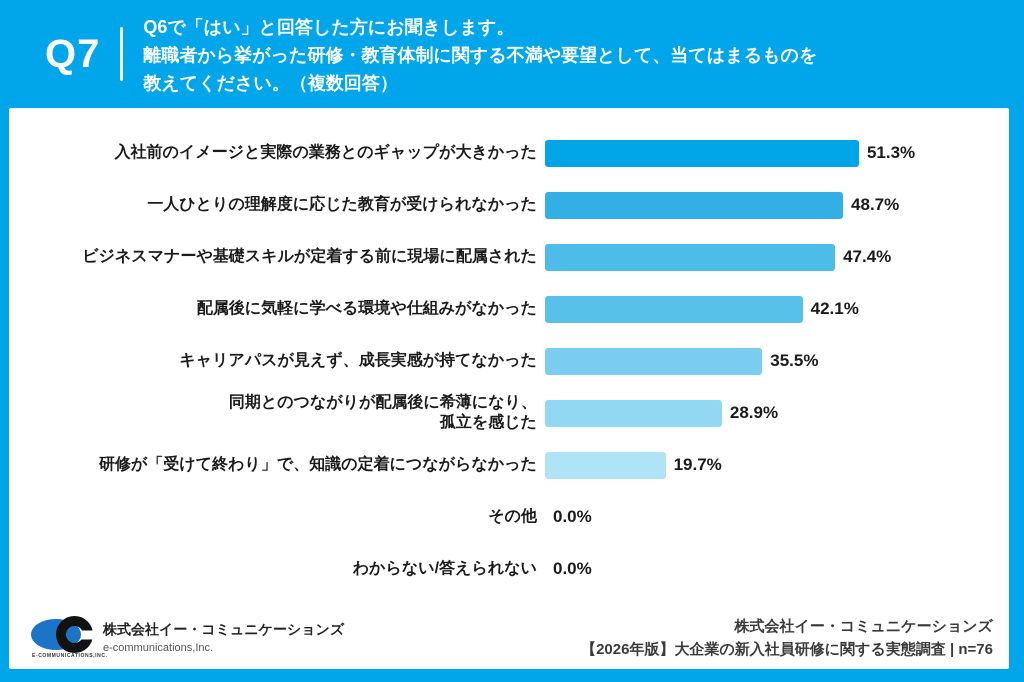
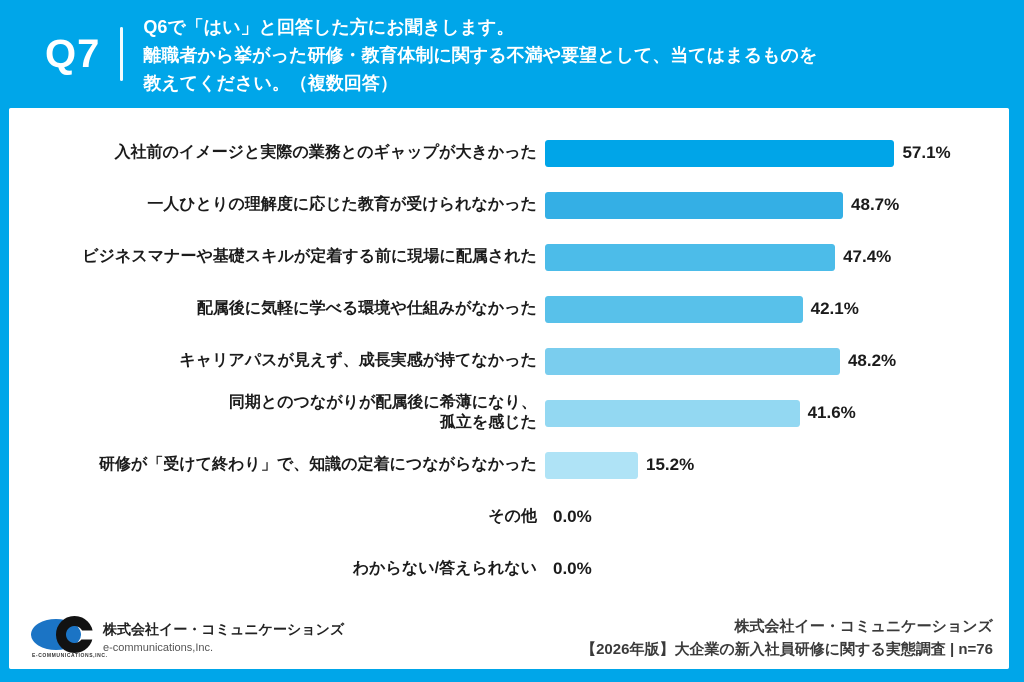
入社前のイメージと実際の業務とのギャップが大きかった: 51.3% -> 57.1%
キャリアパスが見えず、成長実感が持てなかった: 35.5% -> 48.2%
同期とのつながりが配属後に希薄になり、 孤立を感じた: 28.9% -> 41.6%
研修が「受けて終わり」で、知識の定着につながらなかった: 19.7% -> 15.2%
